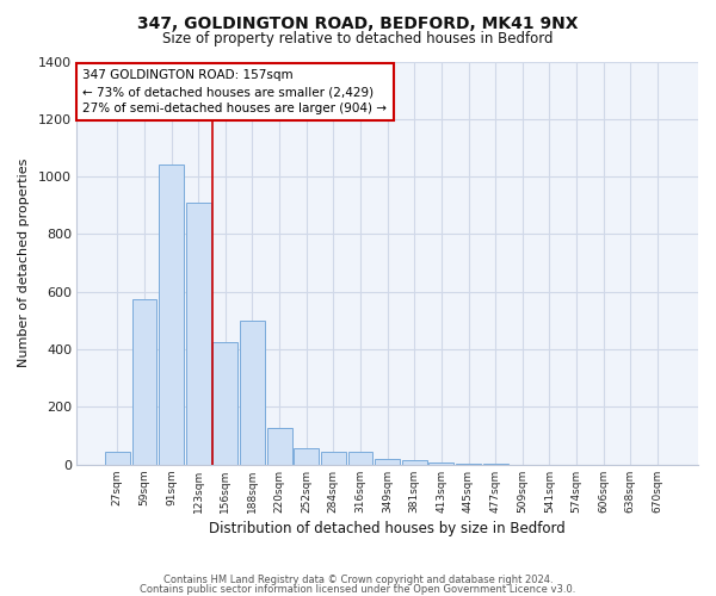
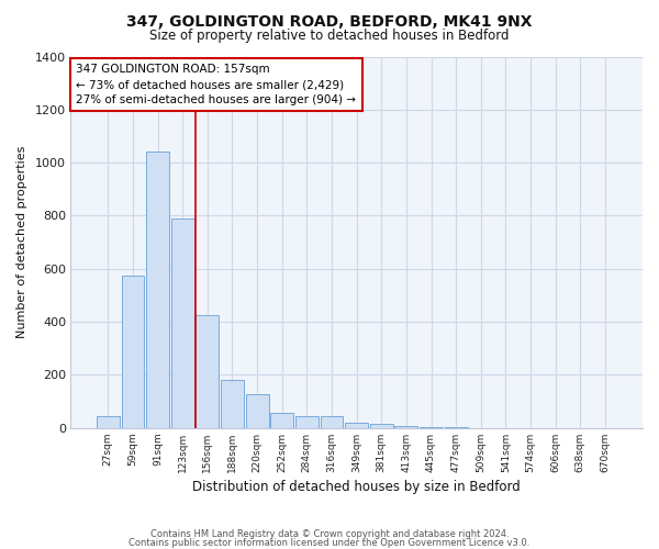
123sqm: 910 -> 790
188sqm: 500 -> 180
